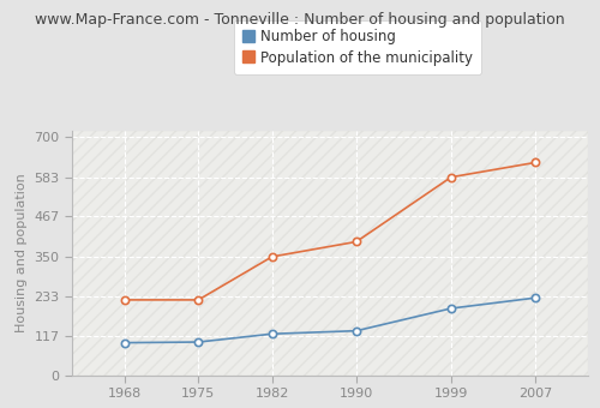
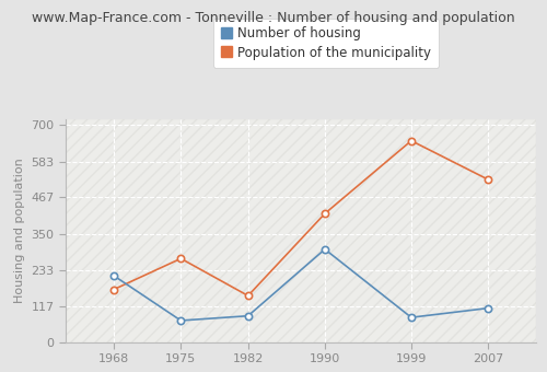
Number of housing/1968: 96 -> 215
Population of the municipality/1968: 222 -> 170
Number of housing/1975: 98 -> 70
Population of the municipality/1975: 222 -> 270
Number of housing/1982: 122 -> 85
Population of the municipality/1982: 349 -> 150
Number of housing/1990: 131 -> 300
Population of the municipality/1990: 393 -> 415
Number of housing/1999: 197 -> 80
Population of the municipality/1999: 583 -> 650
Number of housing/2007: 228 -> 110
Population of the municipality/2007: 626 -> 525
